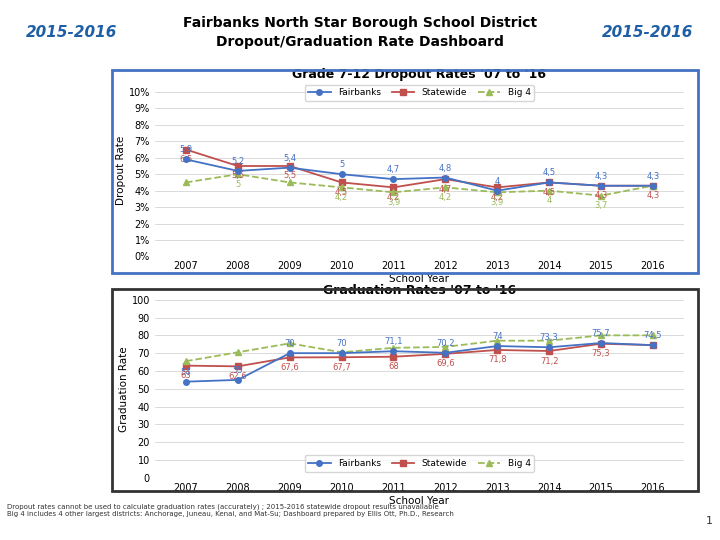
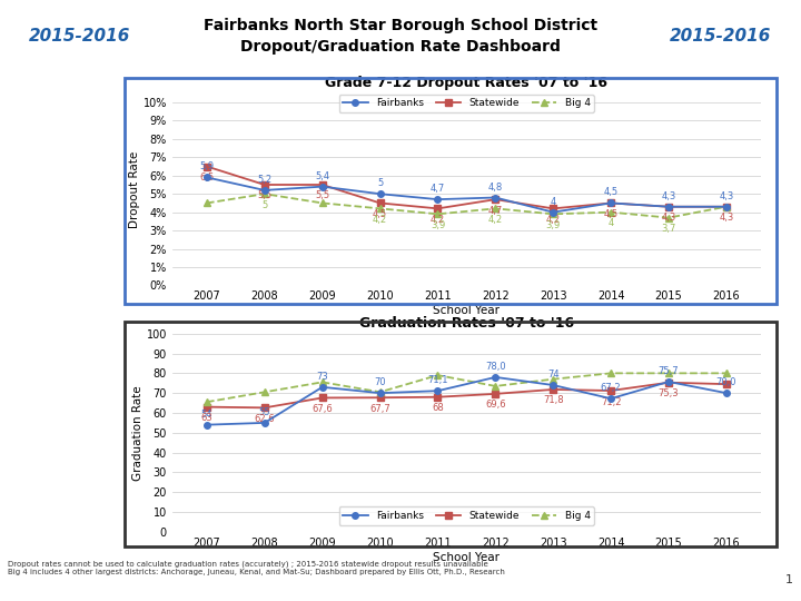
Graduation Rates '07 to '16/Fairbanks/2009: 70 -> 73
Graduation Rates '07 to '16/Big 4/2011: 73 -> 79
Graduation Rates '07 to '16/Fairbanks/2012: 70,2 -> 78,0
Graduation Rates '07 to '16/Fairbanks/2014: 73,3 -> 67,2
Graduation Rates '07 to '16/Big 4/2014: 77 -> 80
Graduation Rates '07 to '16/Fairbanks/2016: 74,5 -> 70,0
